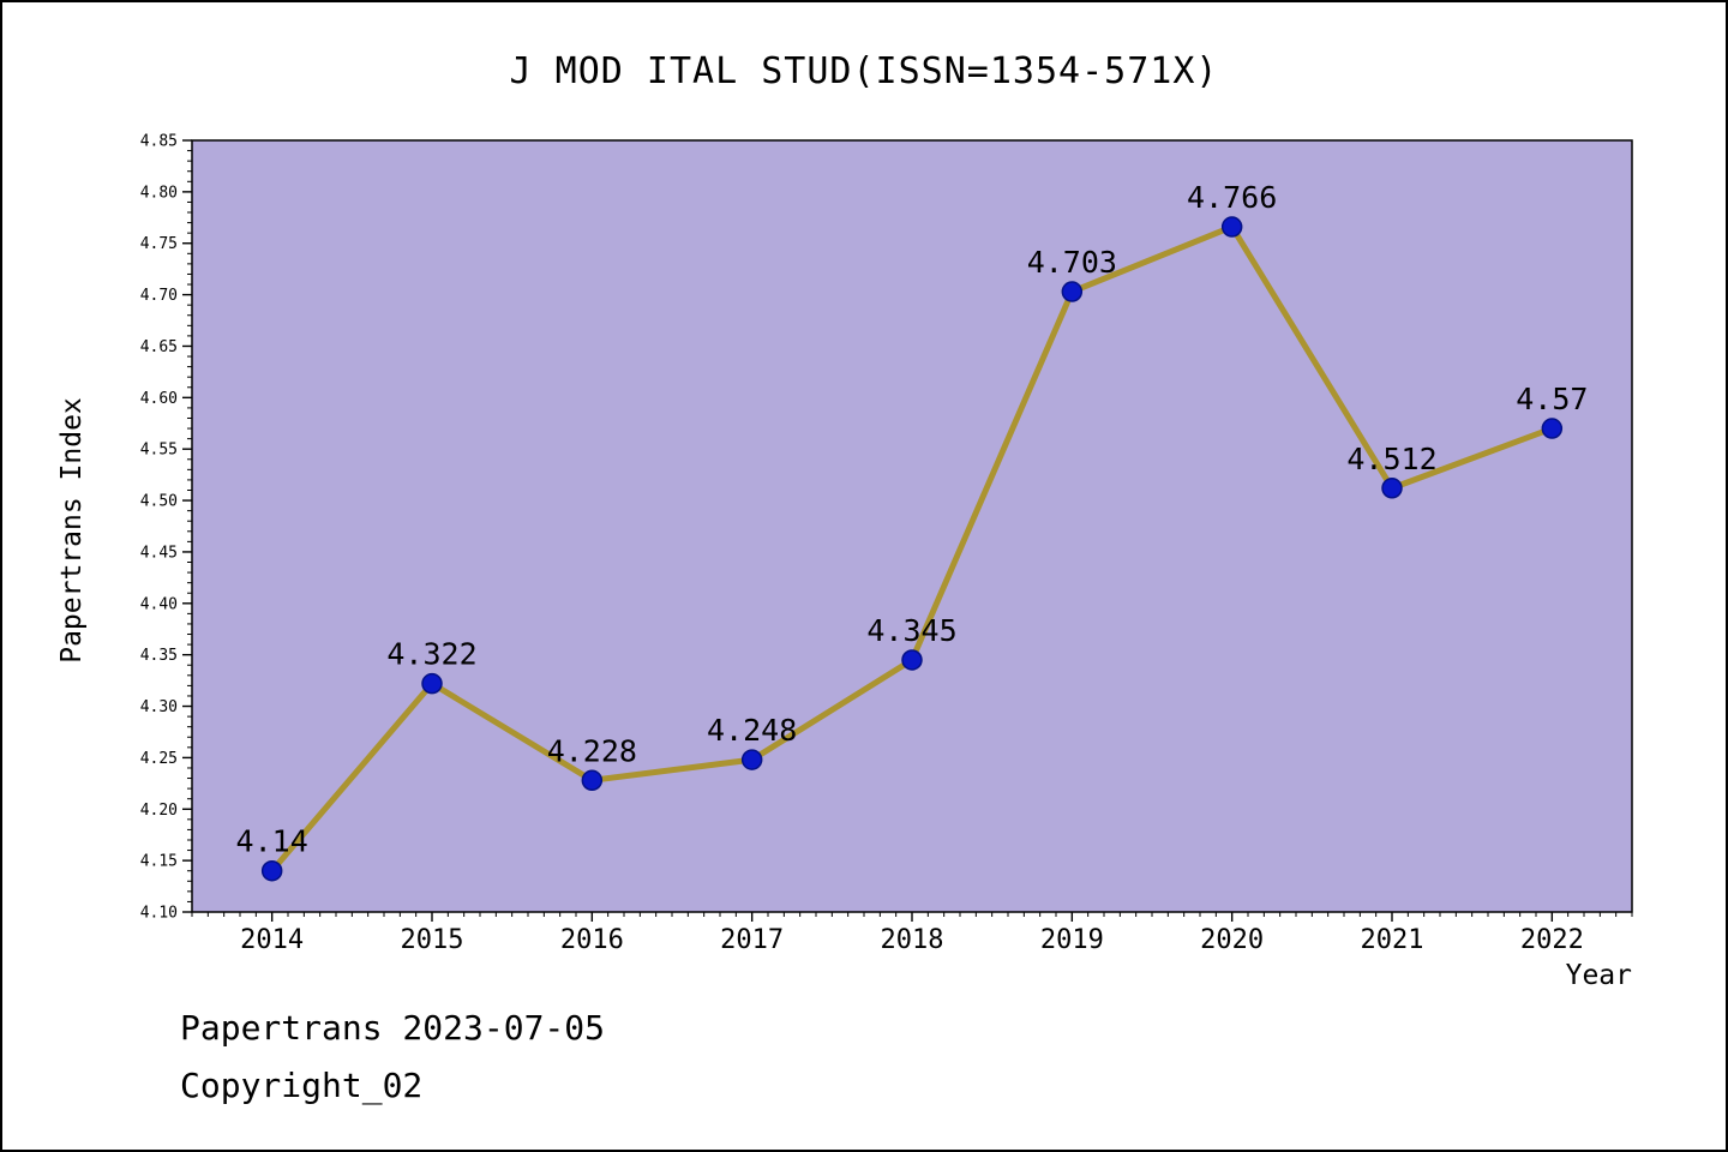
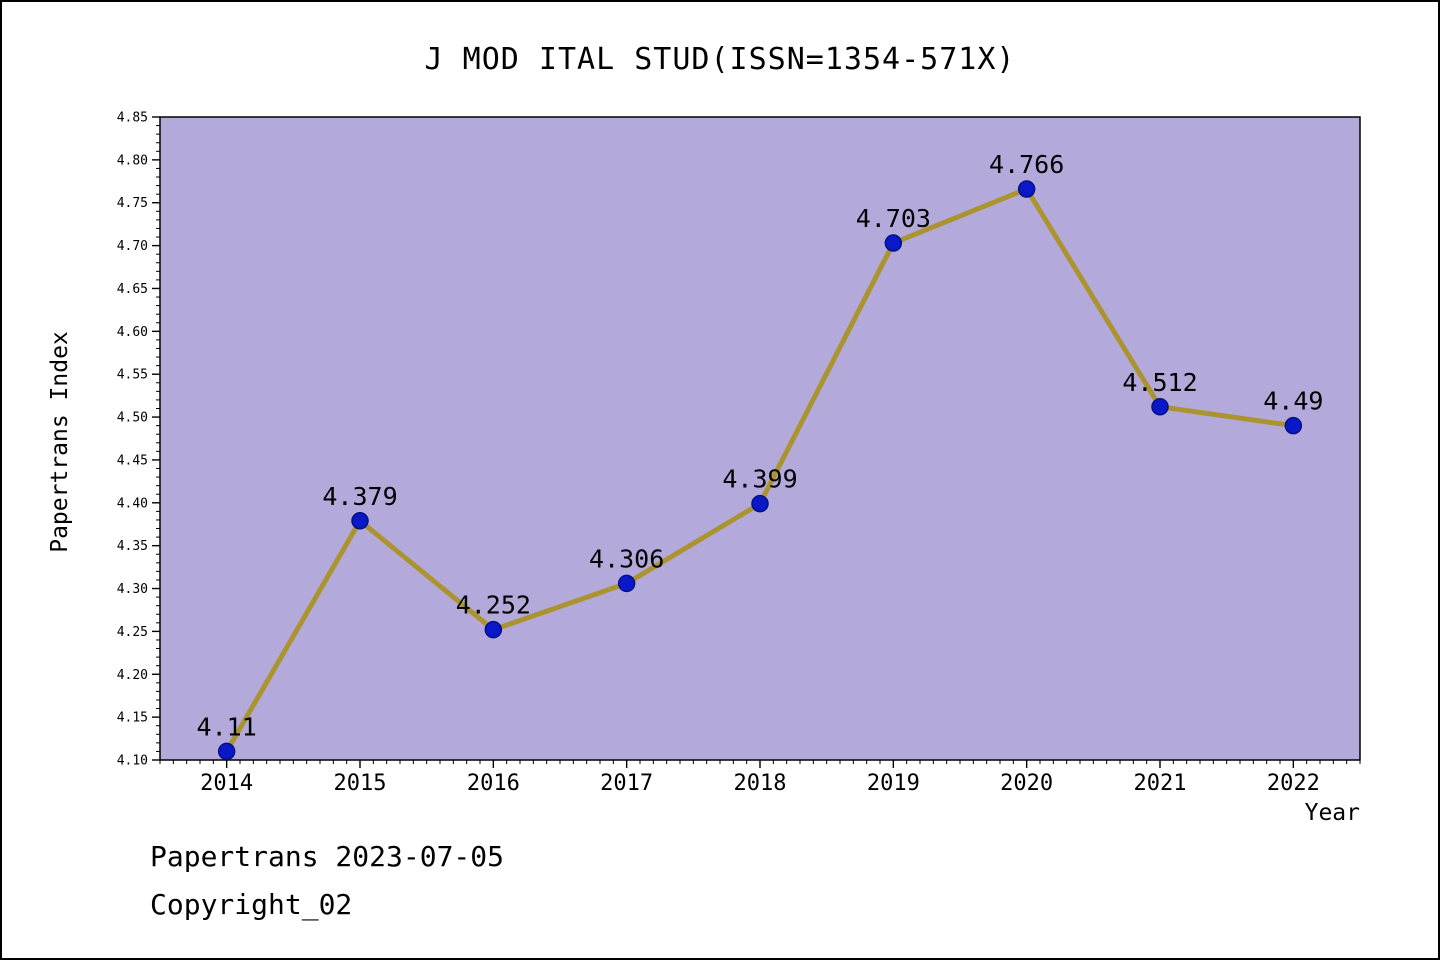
2014: 4.14 -> 4.11
2015: 4.322 -> 4.379
2016: 4.228 -> 4.252
2017: 4.248 -> 4.306
2018: 4.345 -> 4.399
2022: 4.57 -> 4.49
